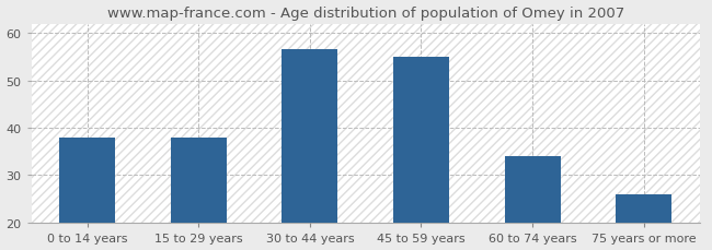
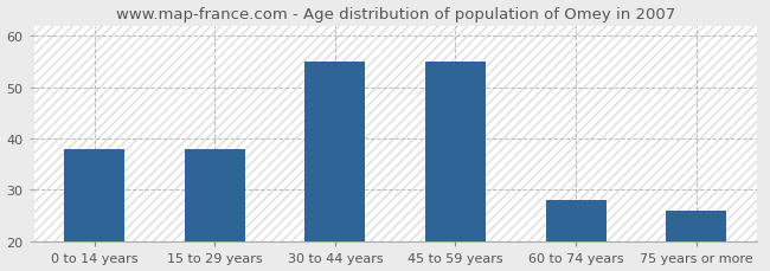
30 to 44 years: 56.5 -> 55.0
60 to 74 years: 34.0 -> 28.0
